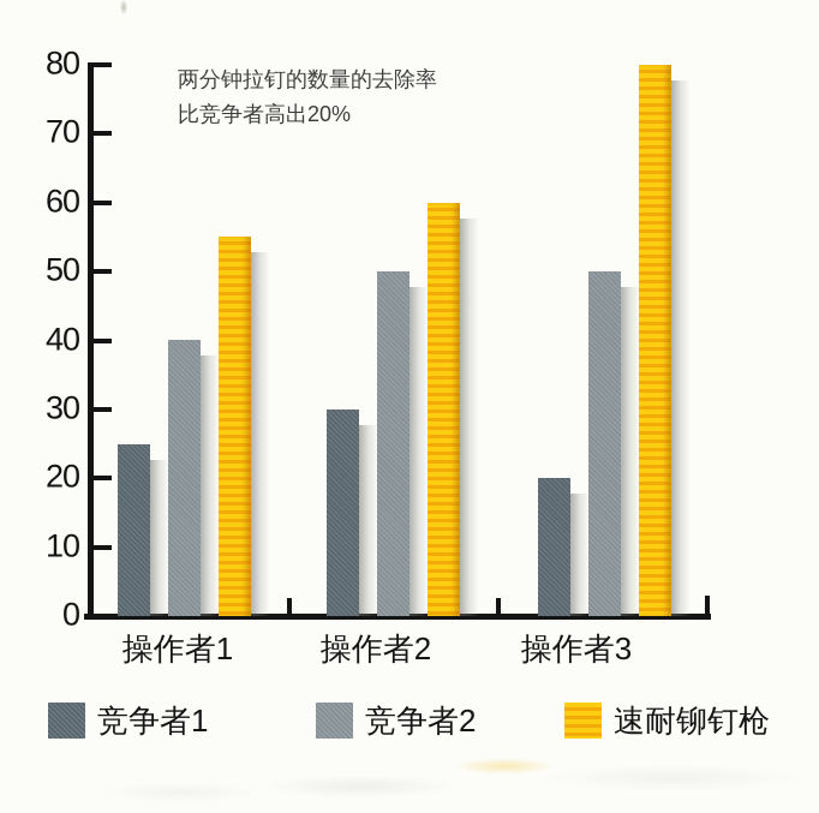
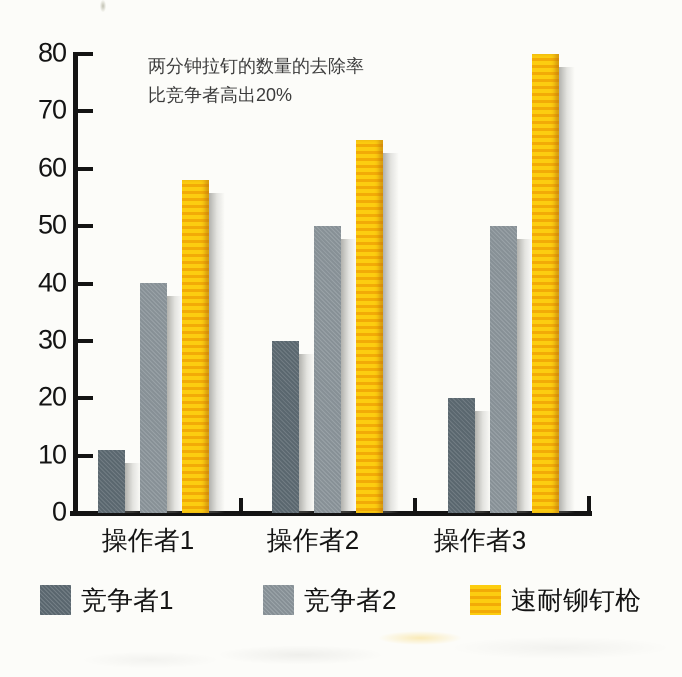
竞争者1/操作者1: 25 -> 11
速耐铆钉枪/操作者1: 55 -> 58
速耐铆钉枪/操作者2: 60 -> 65
